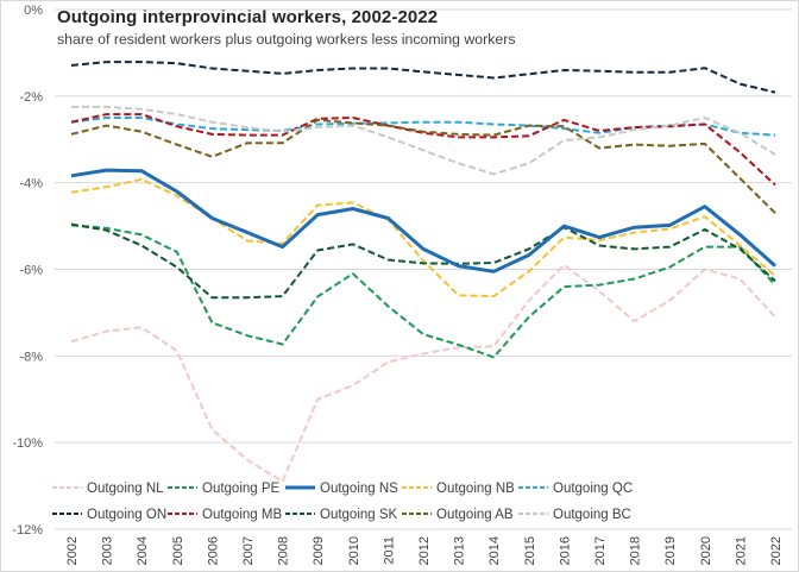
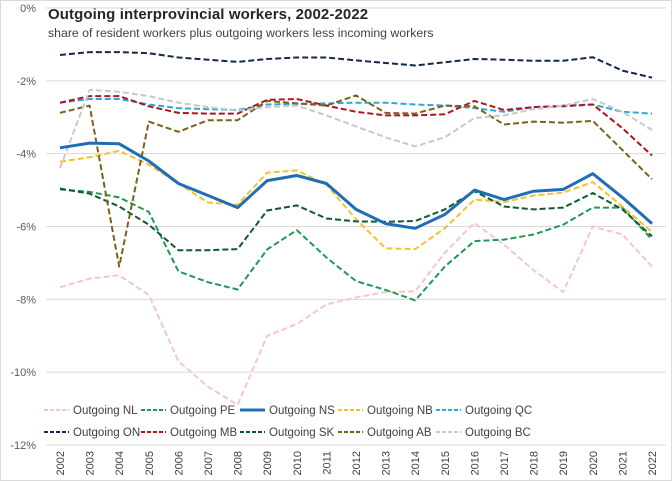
Outgoing BC/2002: -2.2% -> -4.4%
Outgoing AB/2004: -2.8% -> -7.1%
Outgoing AB/2012: -2.8% -> -2.4%
Outgoing NL/2019: -6.7% -> -7.8%
